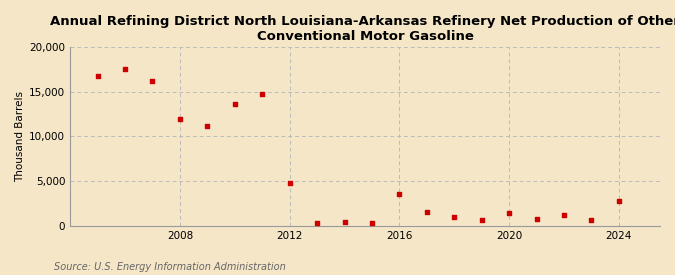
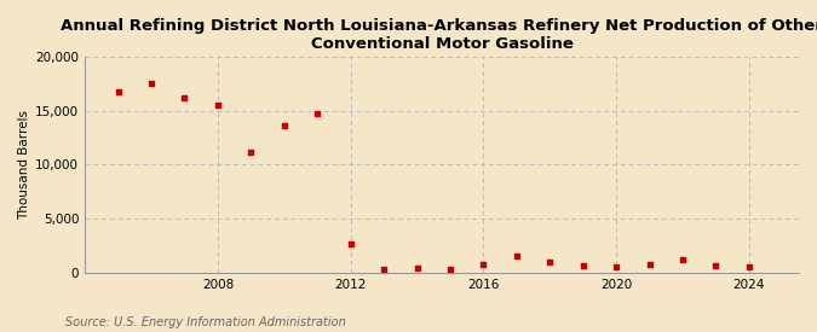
2008: 12,000 -> 15,500
2012: 4,800 -> 2,700
2016: 3,600 -> 800
2020: 1,400 -> 600
2024: 2,800 -> 600
